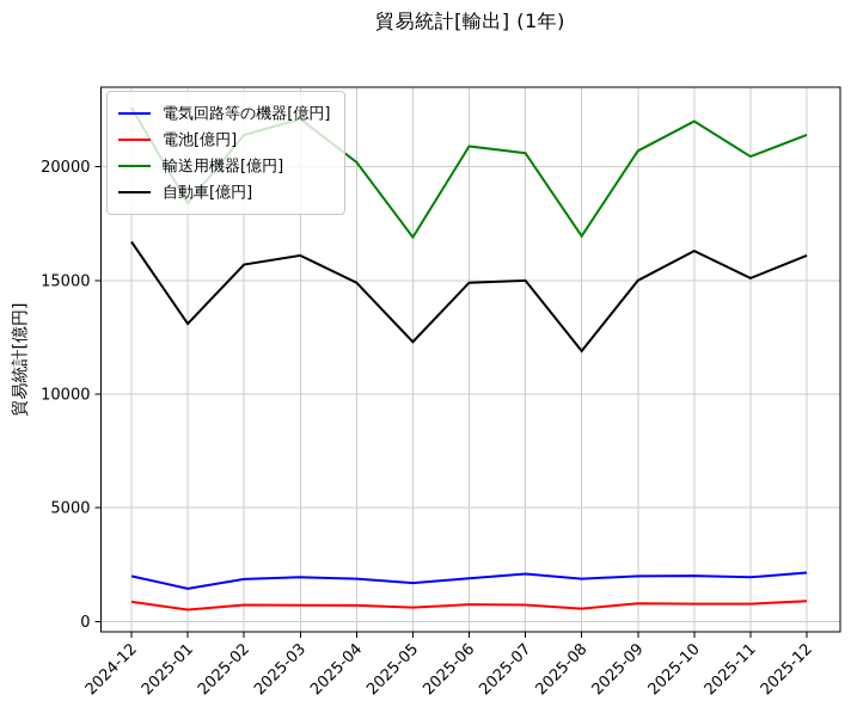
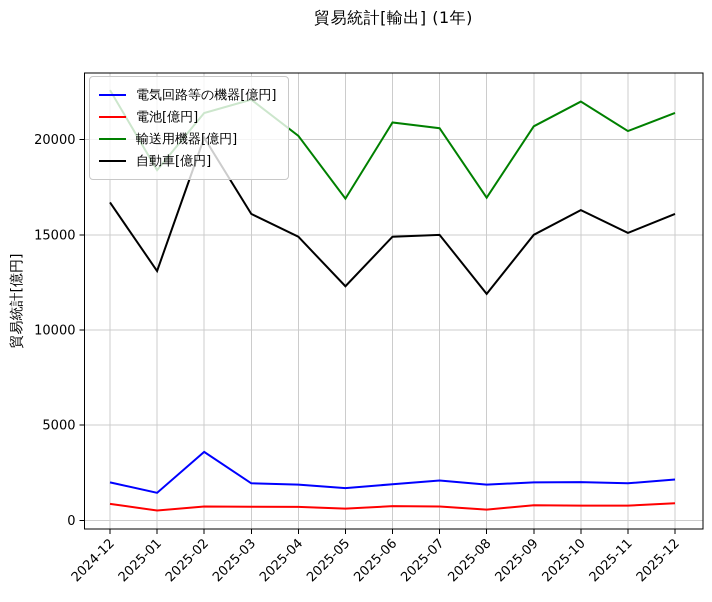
電気回路等の機器[億円]/2025-02: 1900 -> 3600
自動車[億円]/2025-02: 15700 -> 20100
